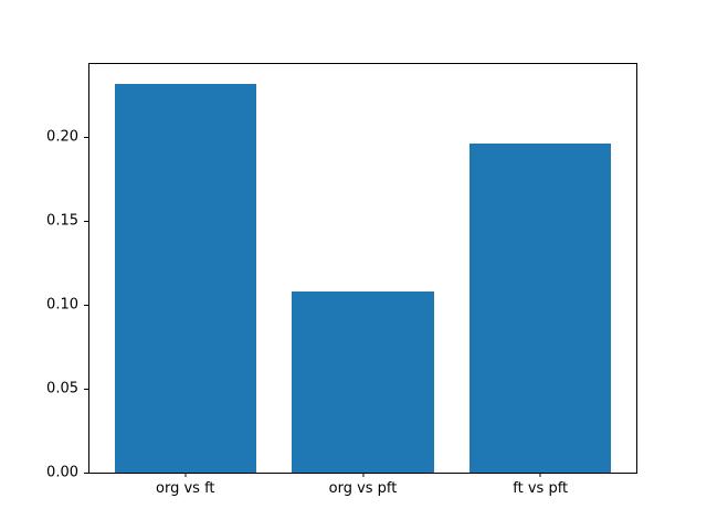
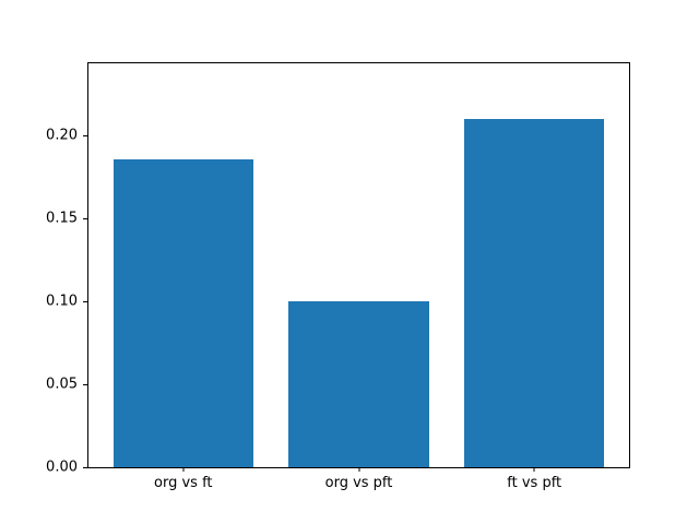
org vs ft: 0.232 -> 0.186
org vs pft: 0.108 -> 0.100
ft vs pft: 0.196 -> 0.210
